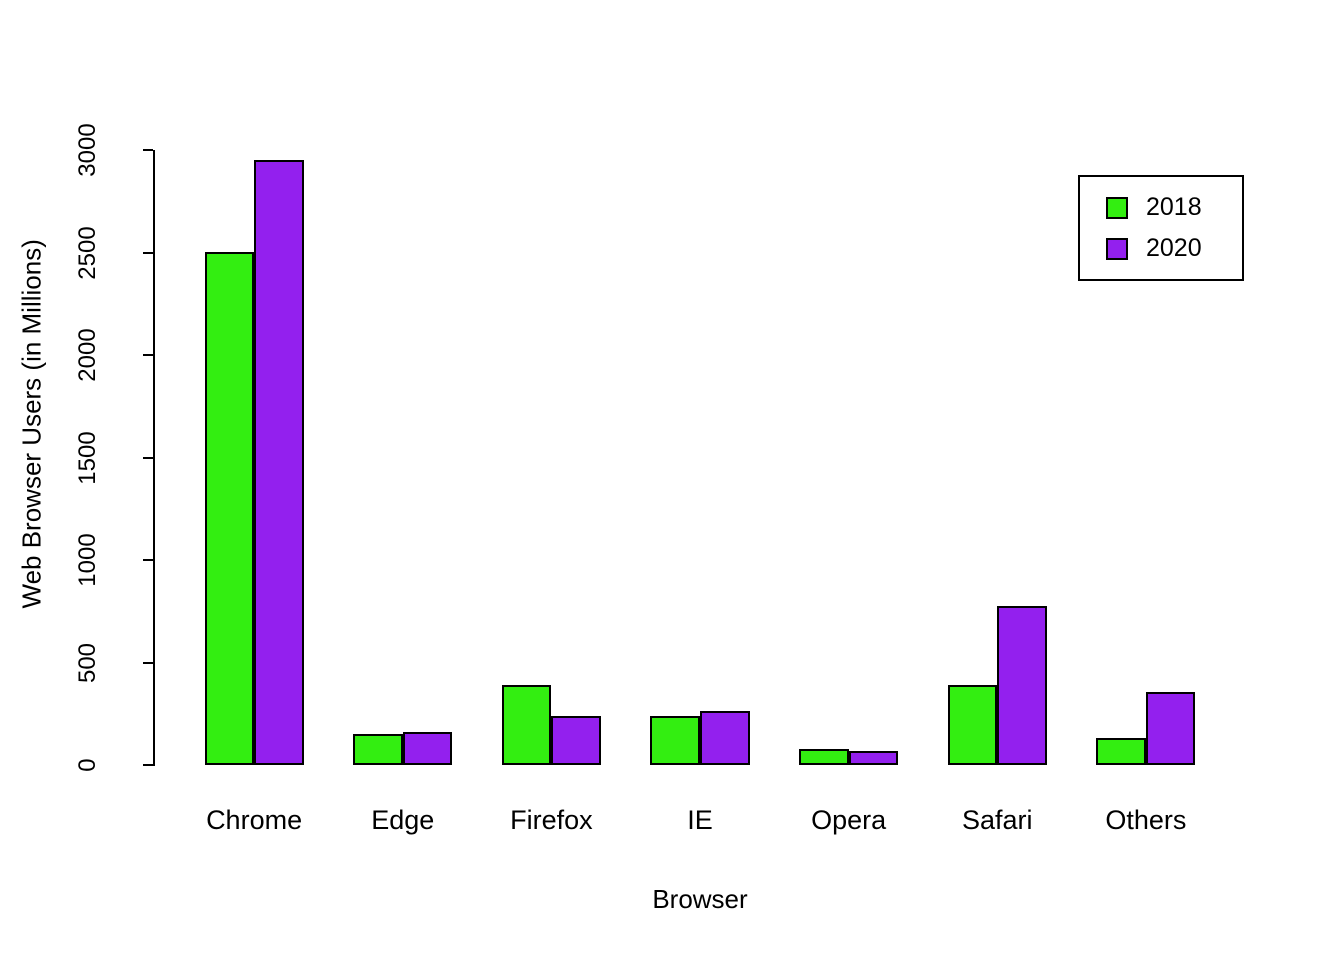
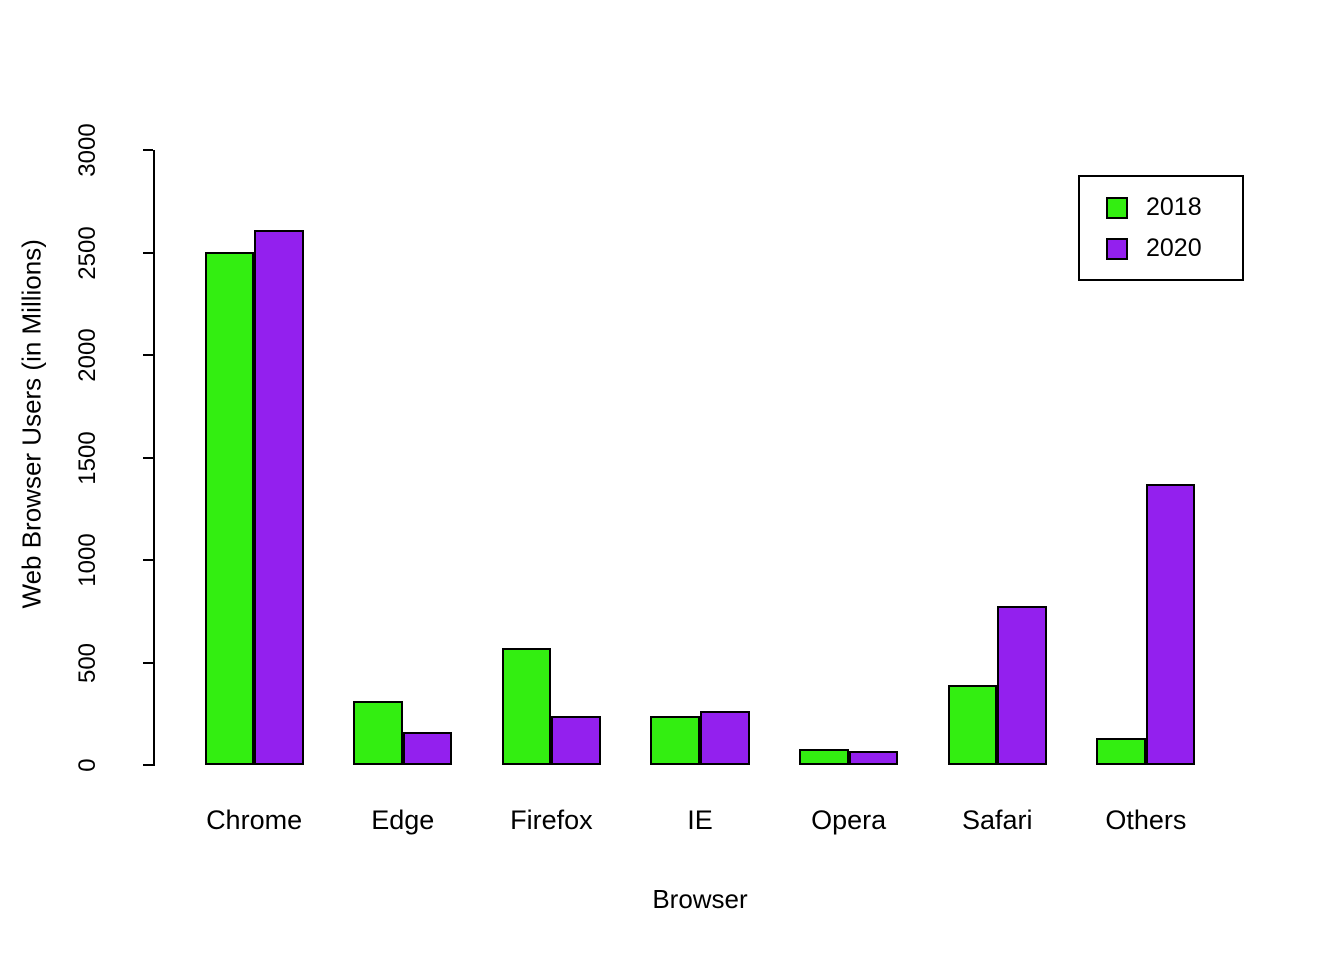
2020/Chrome: 2950 -> 2610
2018/Edge: 150 -> 310
2018/Firefox: 390 -> 570
2020/Others: 360 -> 1370
